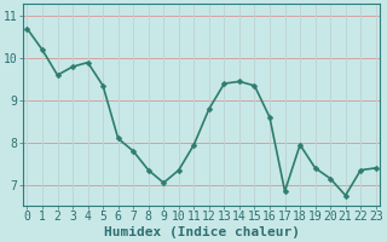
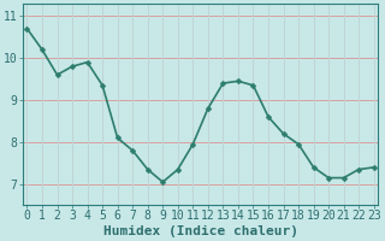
17: 6.85 -> 8.20
21: 6.75 -> 7.15
